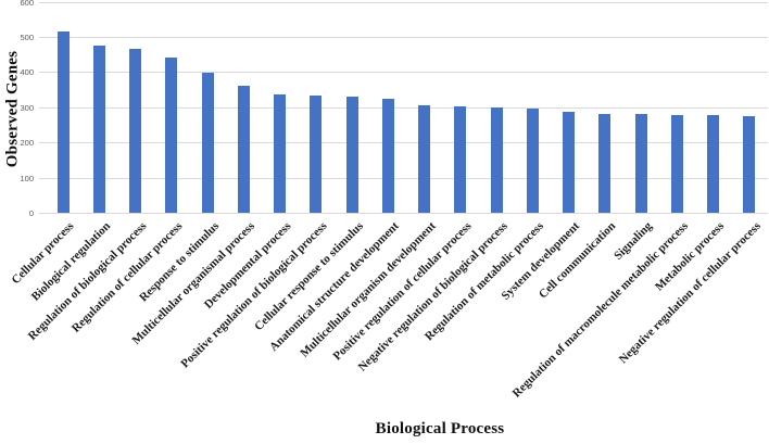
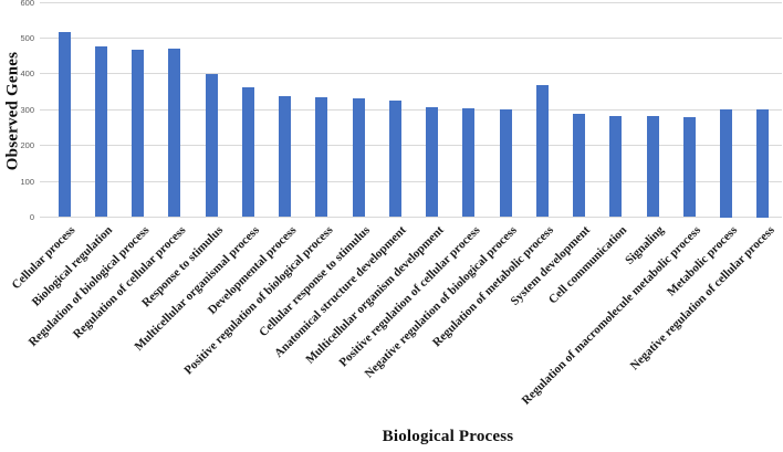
Regulation of cellular process: 440 -> 470
Regulation of metabolic process: 300 -> 370
Metabolic process: 280 -> 300
Negative regulation of cellular process: 280 -> 300
